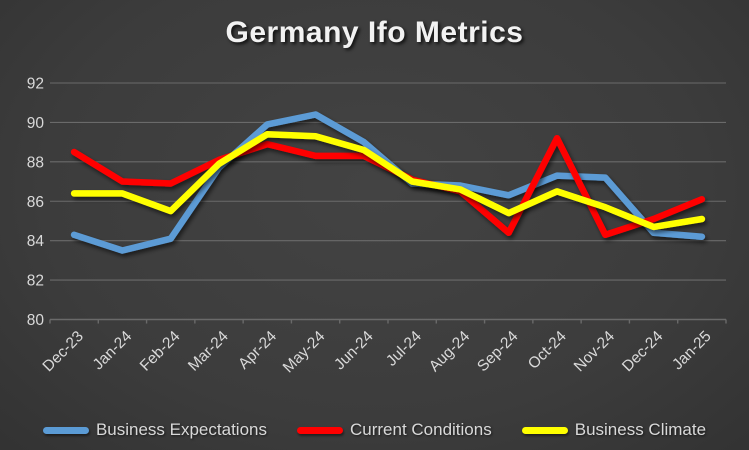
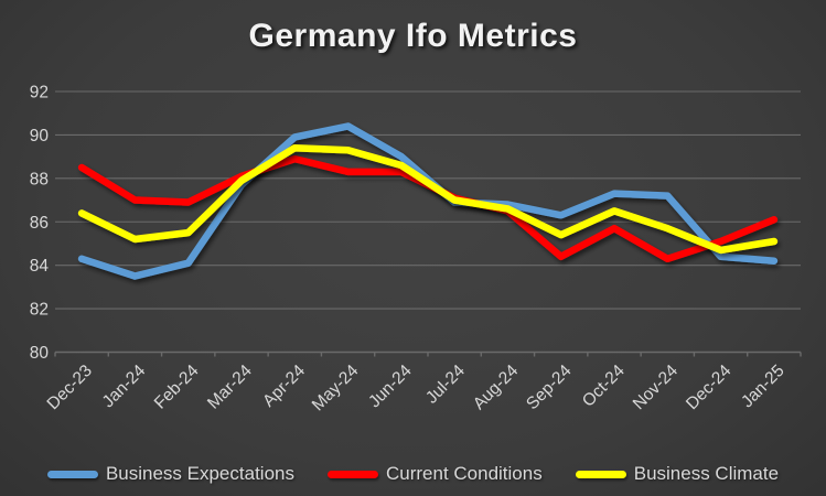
Business Climate/Jan-24: 86.4 -> 85.2
Current Conditions/Oct-24: 89.2 -> 85.7
